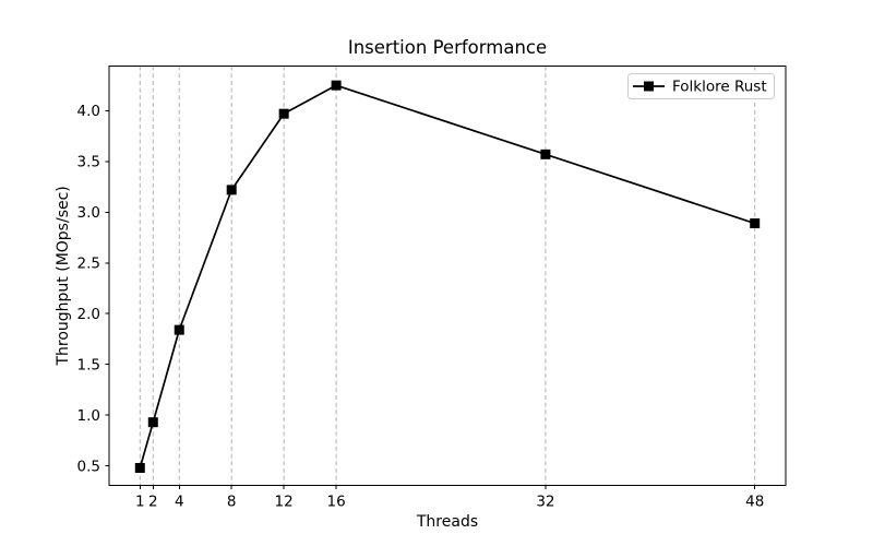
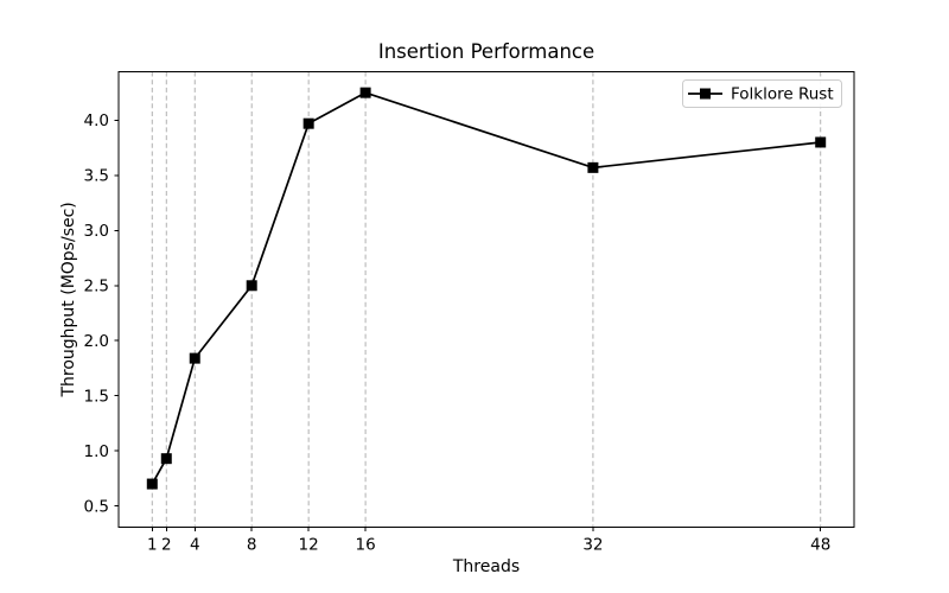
1: 0.5 -> 0.7
8: 3.2 -> 2.5
48: 2.9 -> 3.8
